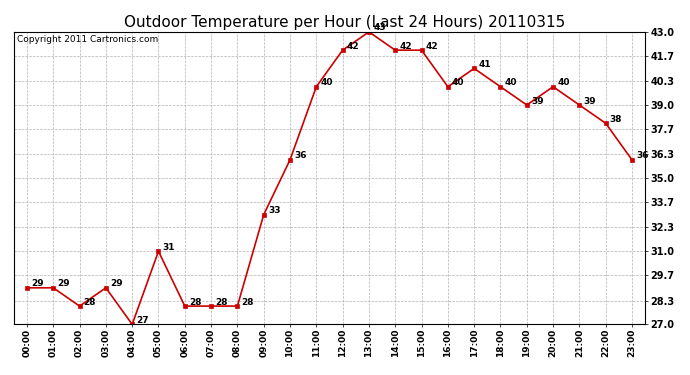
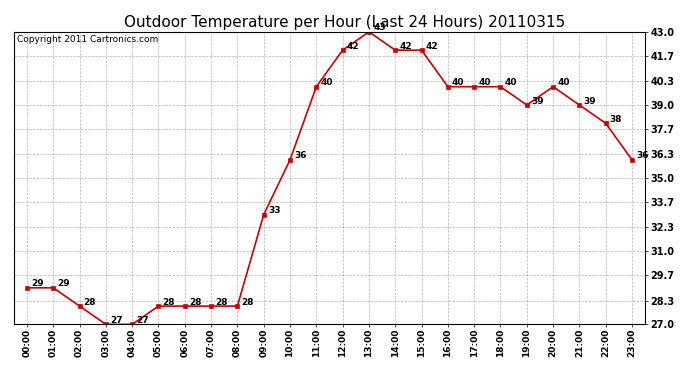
03:00: 29 -> 27
05:00: 31 -> 28
17:00: 41 -> 40
